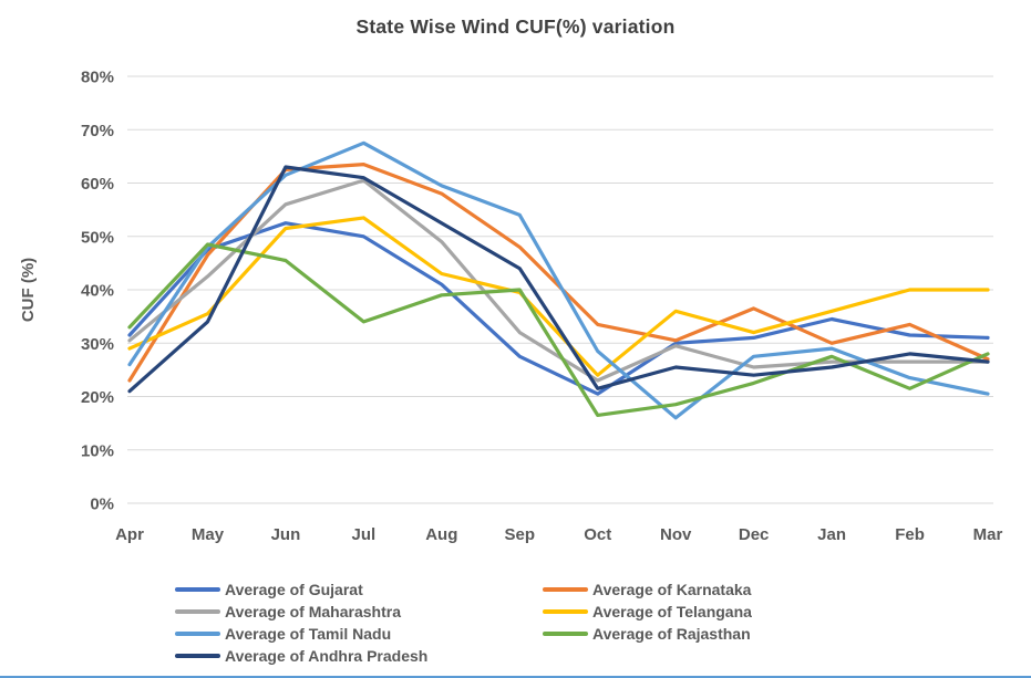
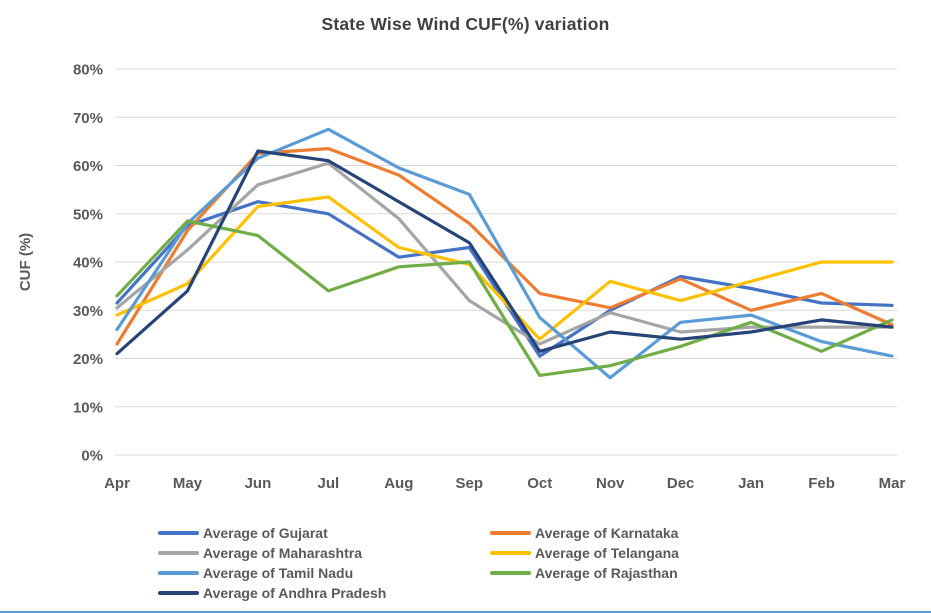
Average of Gujarat/Sep: 28% -> 43%
Average of Gujarat/Dec: 31% -> 37%
